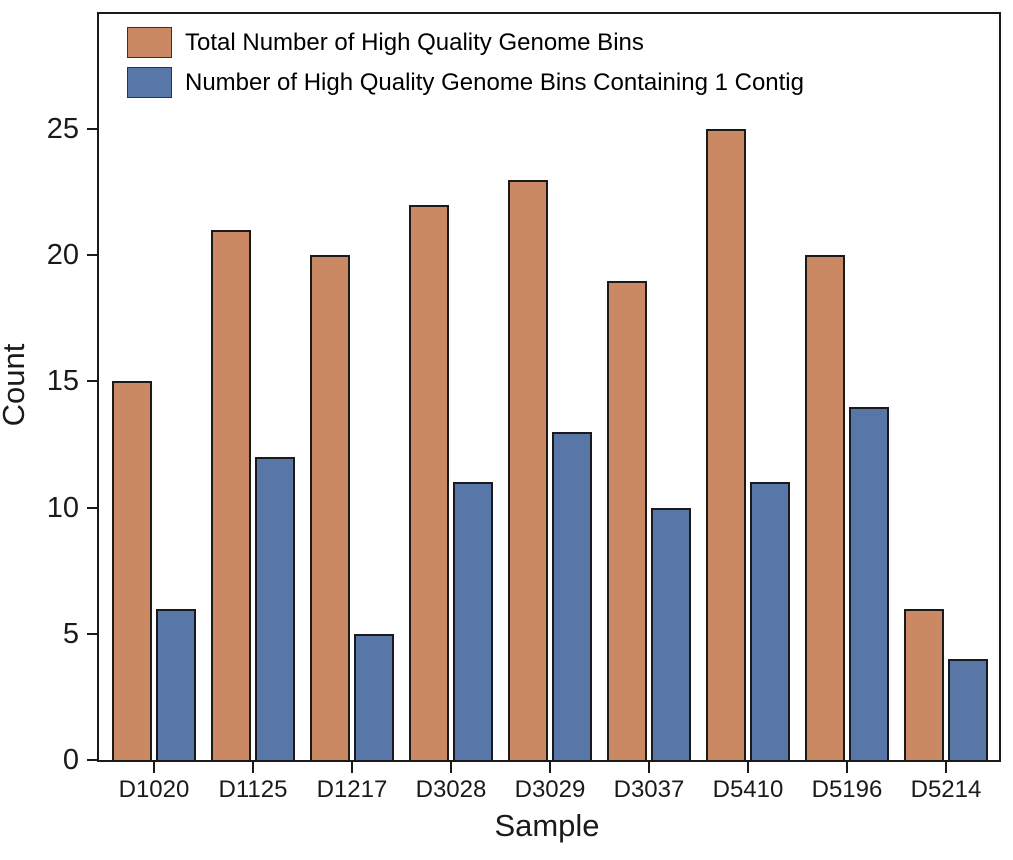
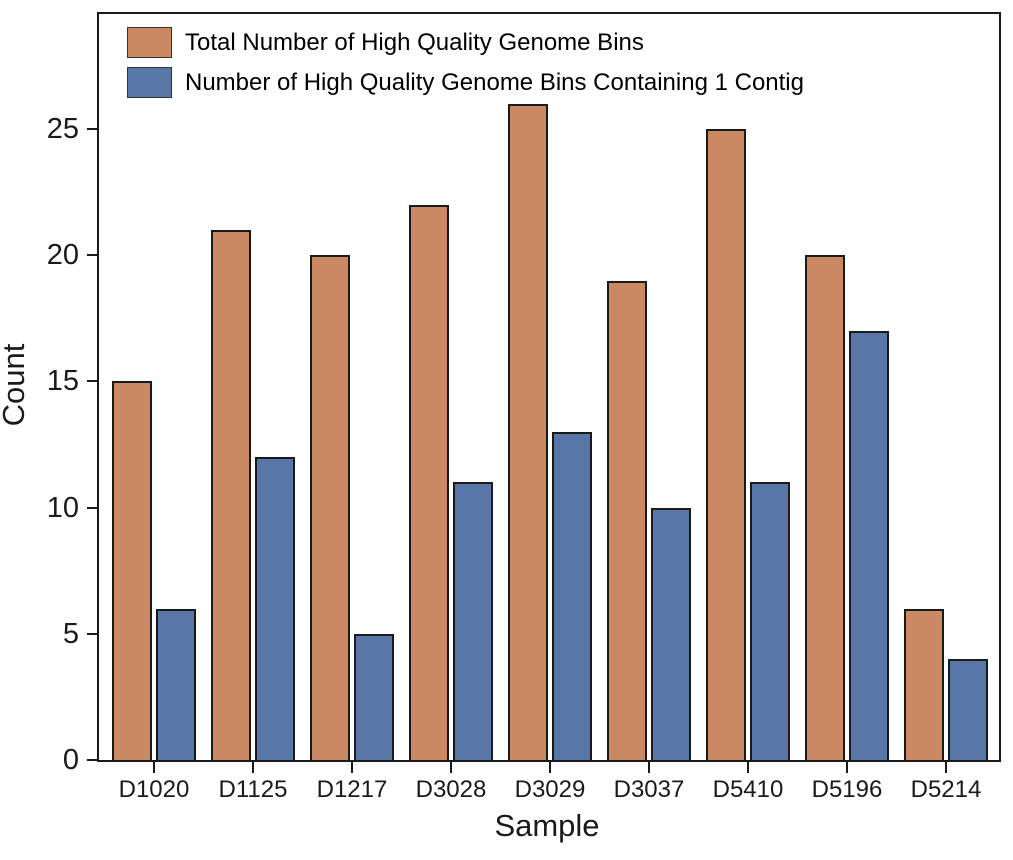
Total Number of High Quality Genome Bins/D3029: 23 -> 26
Number of High Quality Genome Bins Containing 1 Contig/D5196: 14 -> 17
